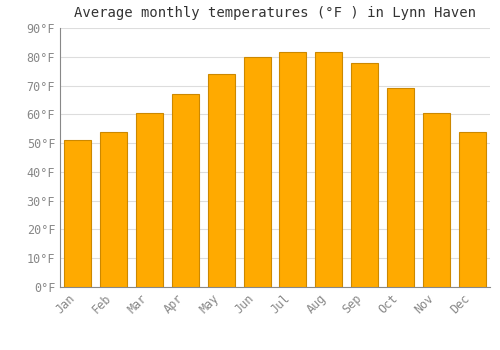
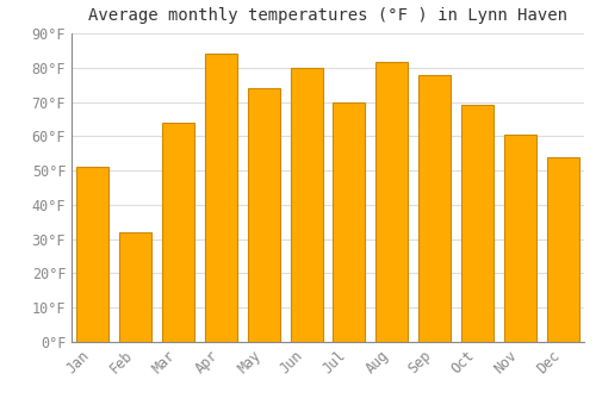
Feb: 54.0°F -> 32.0°F
Mar: 60.5°F -> 64.0°F
Apr: 67.0°F -> 84.0°F
Jul: 81.5°F -> 70.0°F
